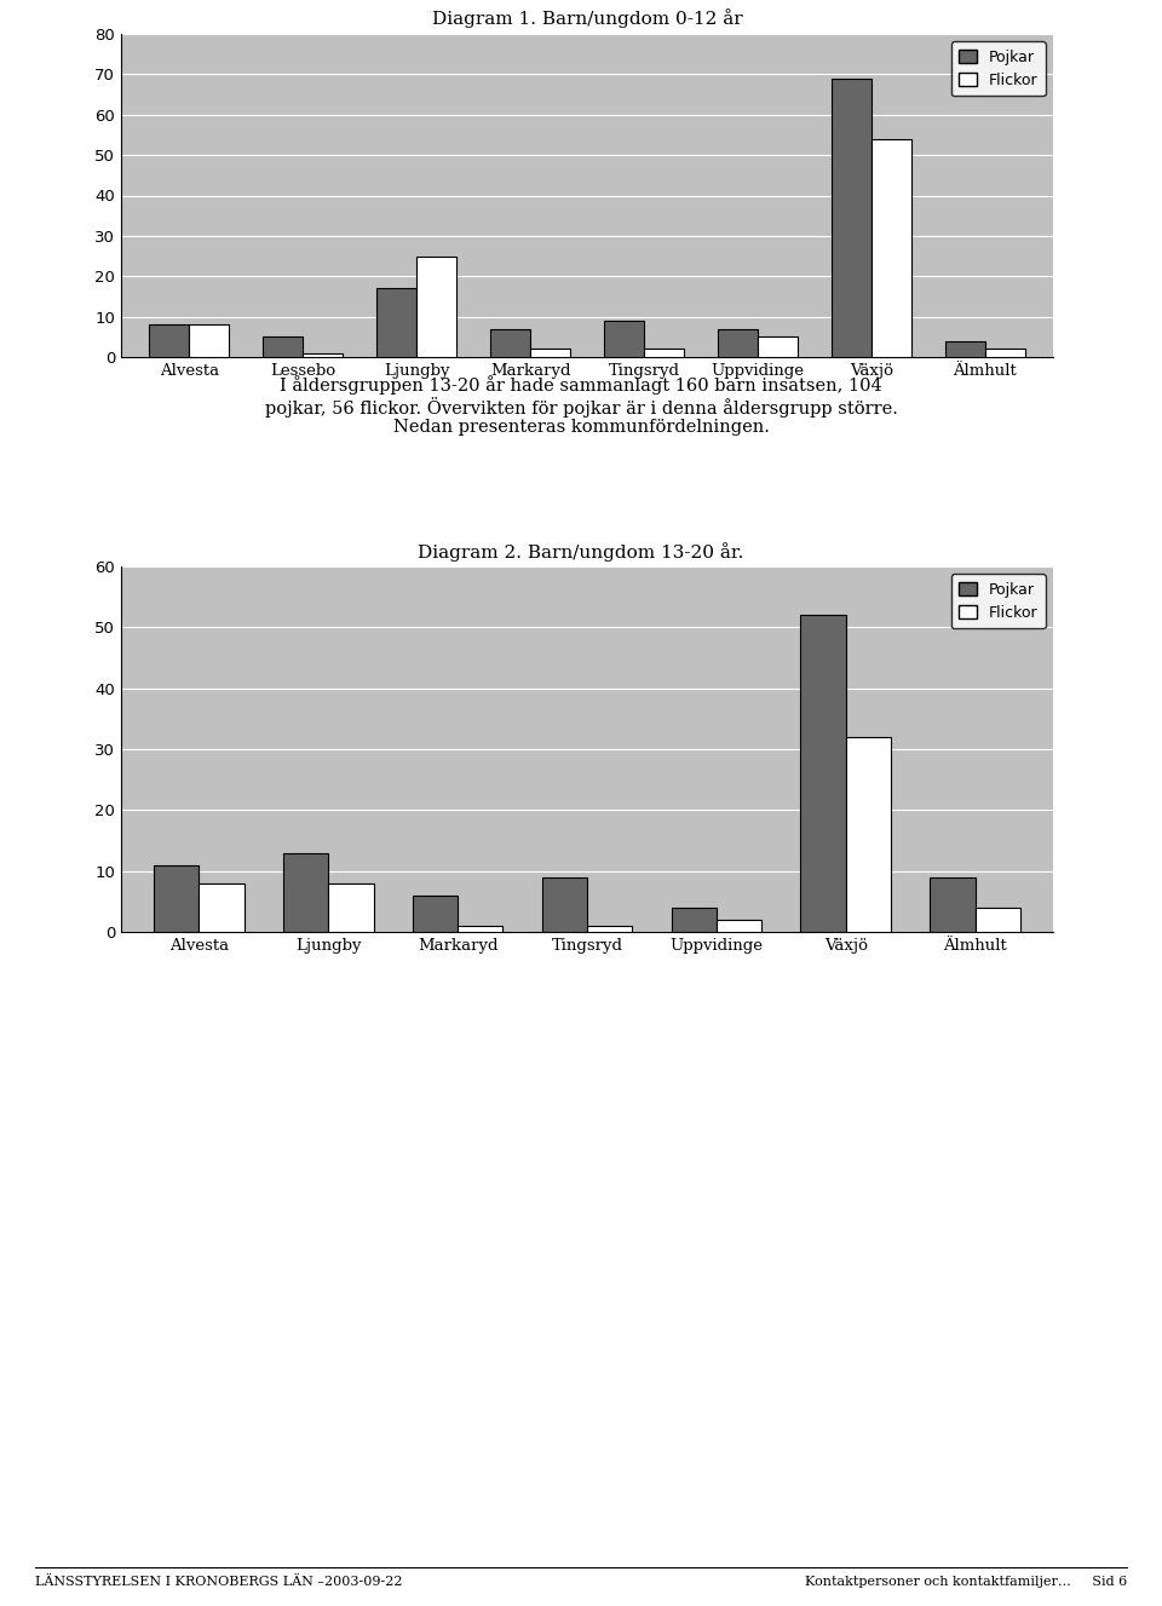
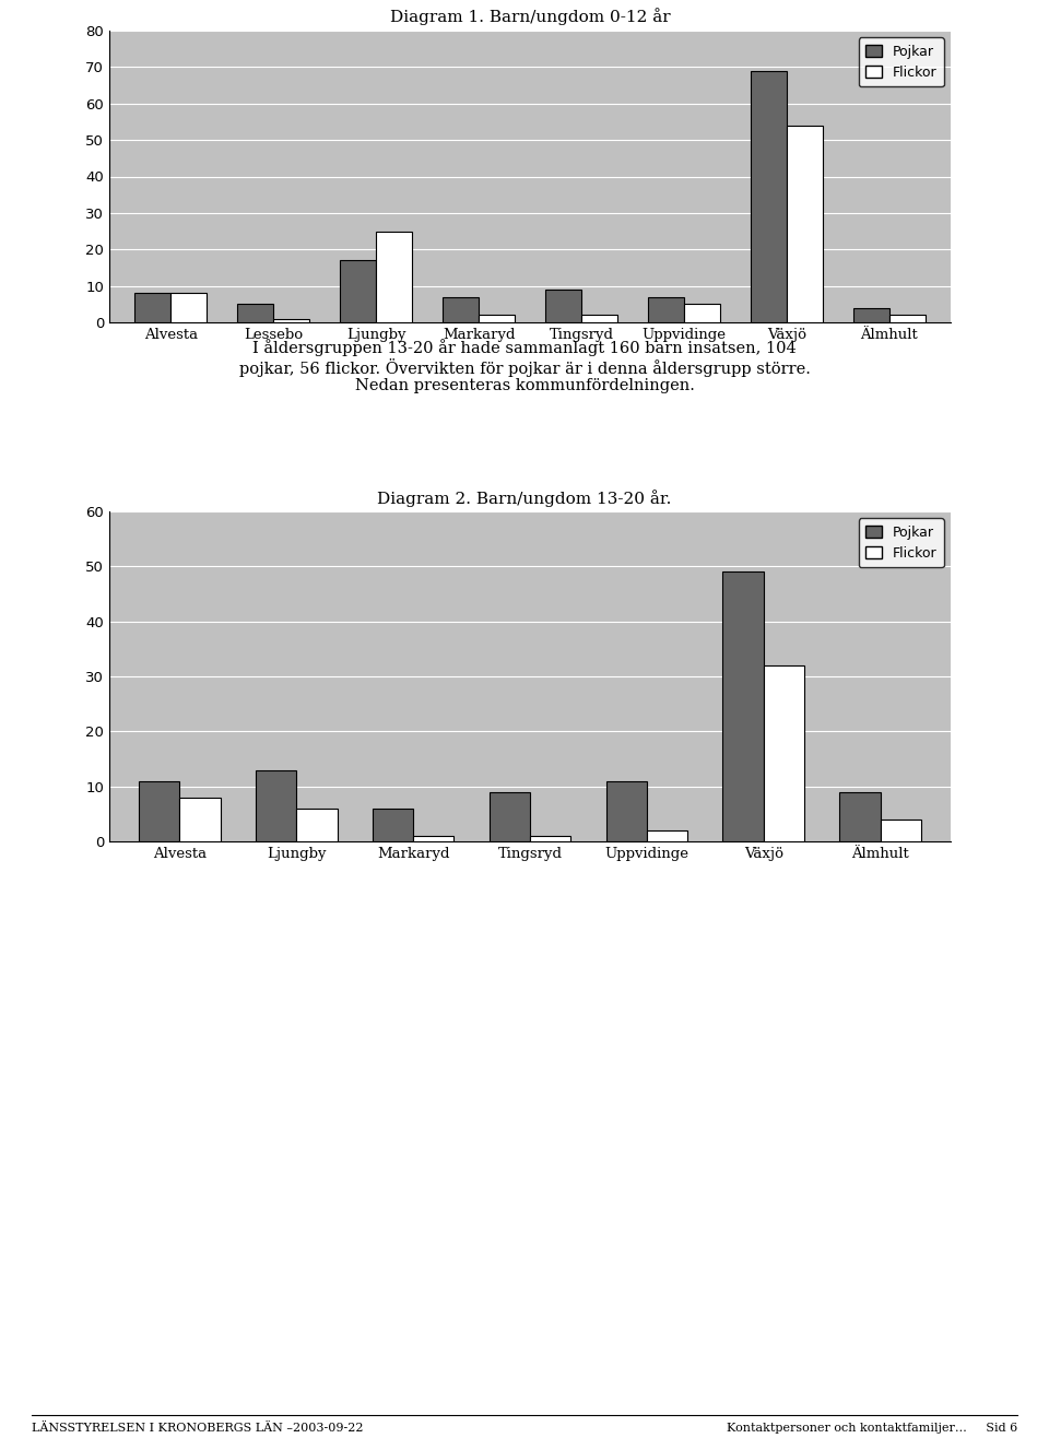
Flickor/Ljungby: 8 -> 6
Pojkar/Uppvidinge: 4 -> 11
Pojkar/Växjö: 52 -> 49
